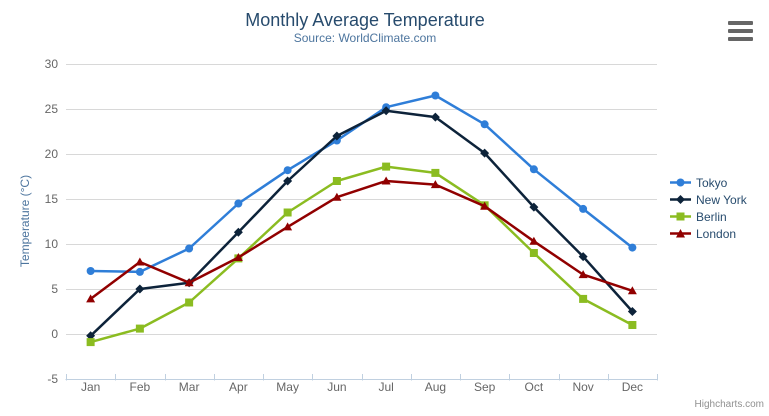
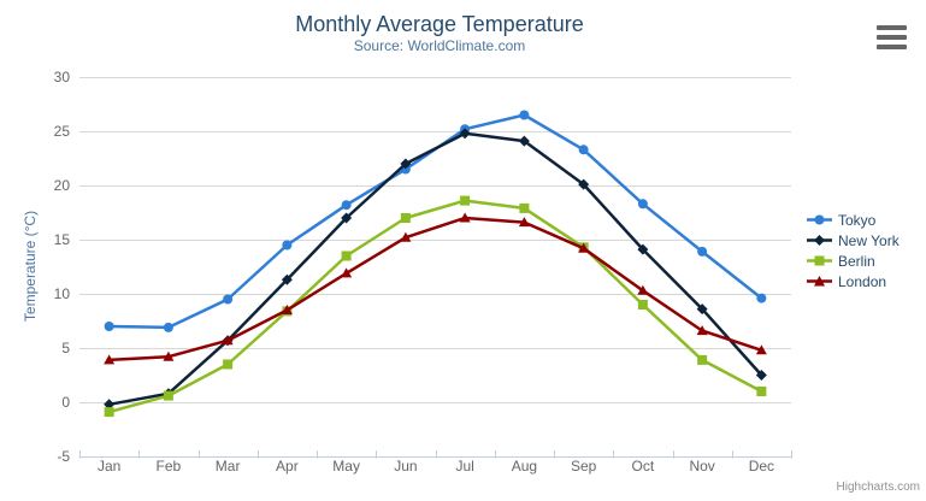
New York/Feb: 5 -> 1
London/Feb: 8 -> 4
